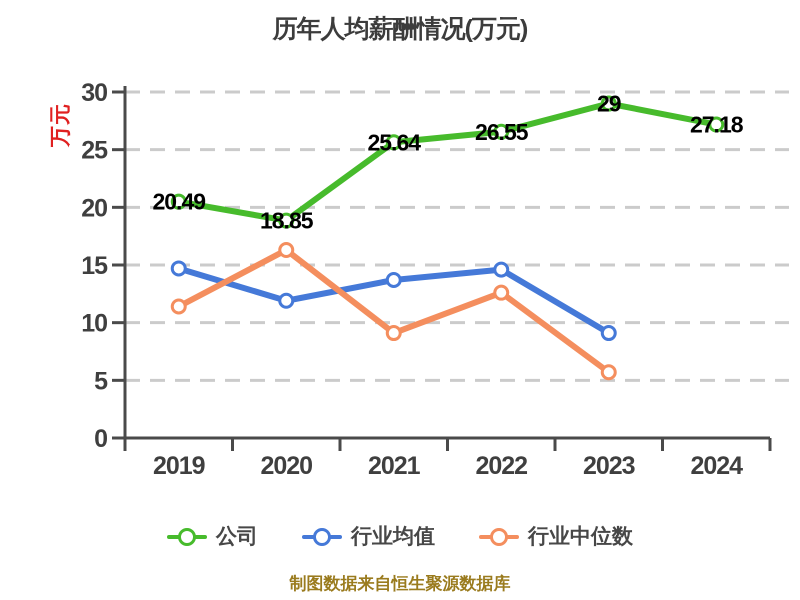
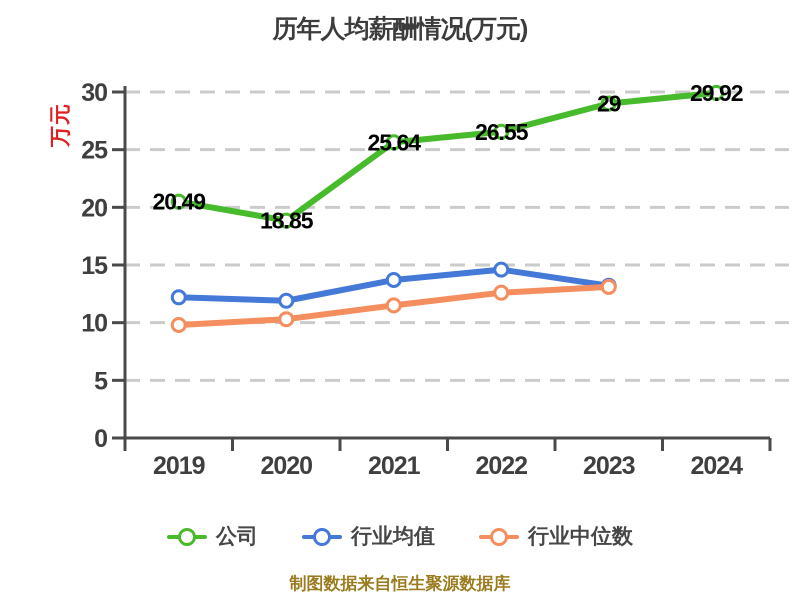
行业均值/2019: 14.7 -> 12.2
行业中位数/2019: 11.4 -> 9.8
行业中位数/2020: 16.3 -> 10.3
行业中位数/2021: 9.1 -> 11.5
行业均值/2023: 9.1 -> 13.2
行业中位数/2023: 5.7 -> 13.1
公司/2024: 27.18 -> 29.92
